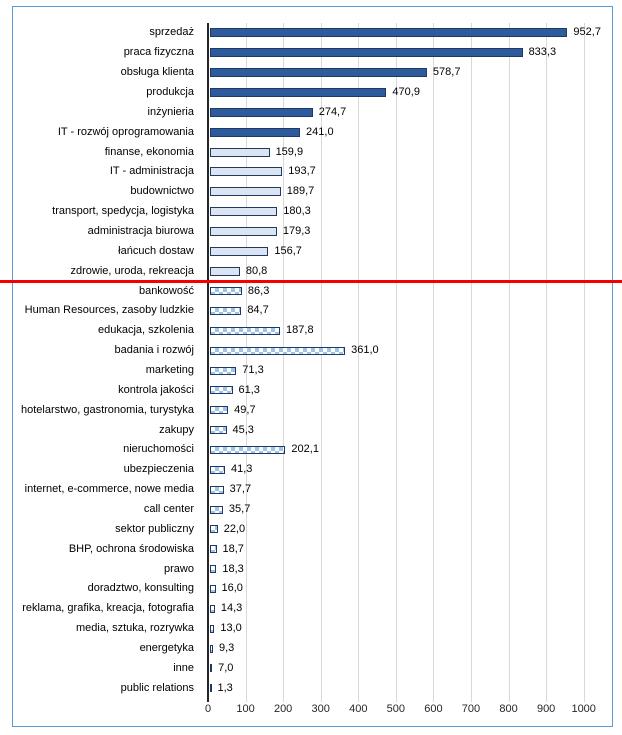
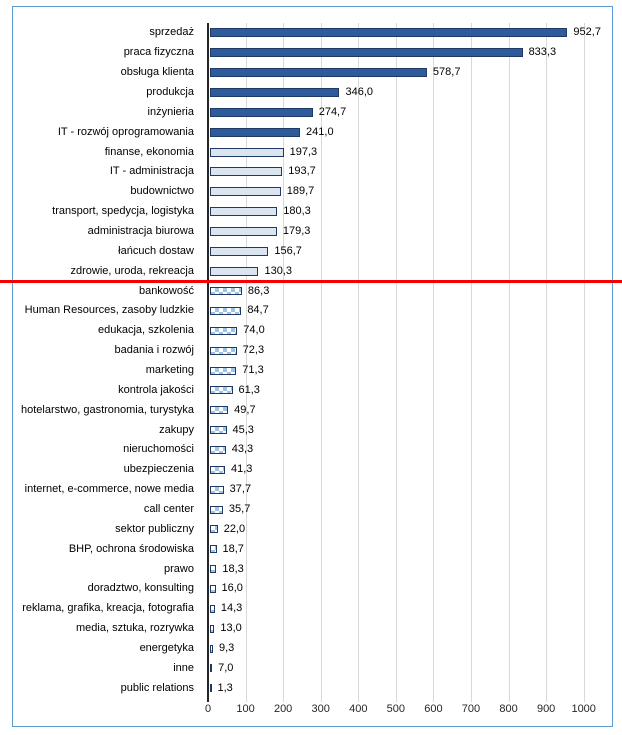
produkcja: 470,9 -> 346,0
finanse, ekonomia: 159,9 -> 197,3
zdrowie, uroda, rekreacja: 80,8 -> 130,3
edukacja, szkolenia: 187,8 -> 74,0
badania i rozwój: 361,0 -> 72,3
nieruchomości: 202,1 -> 43,3
